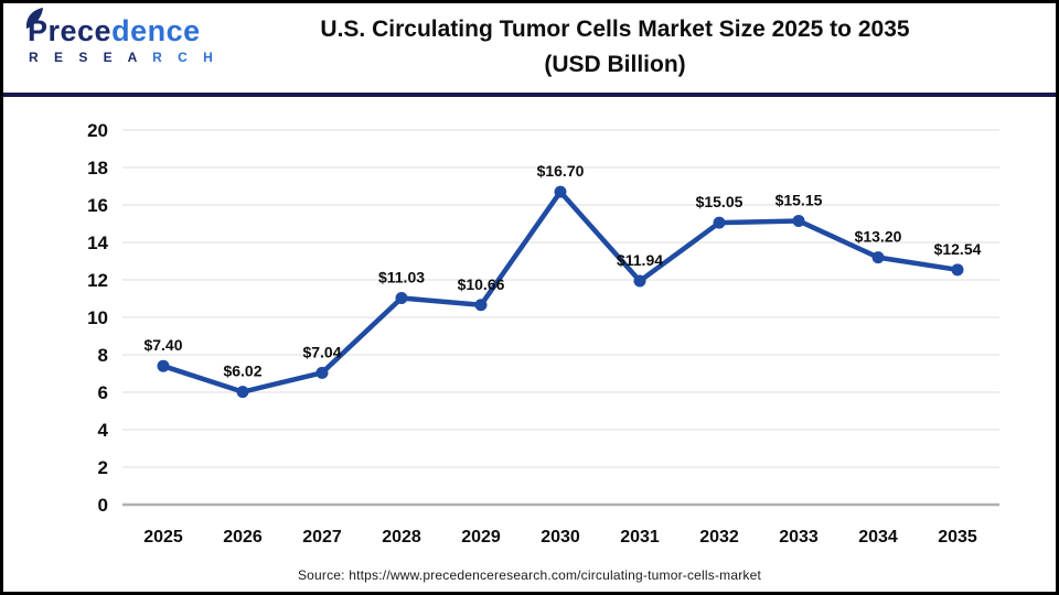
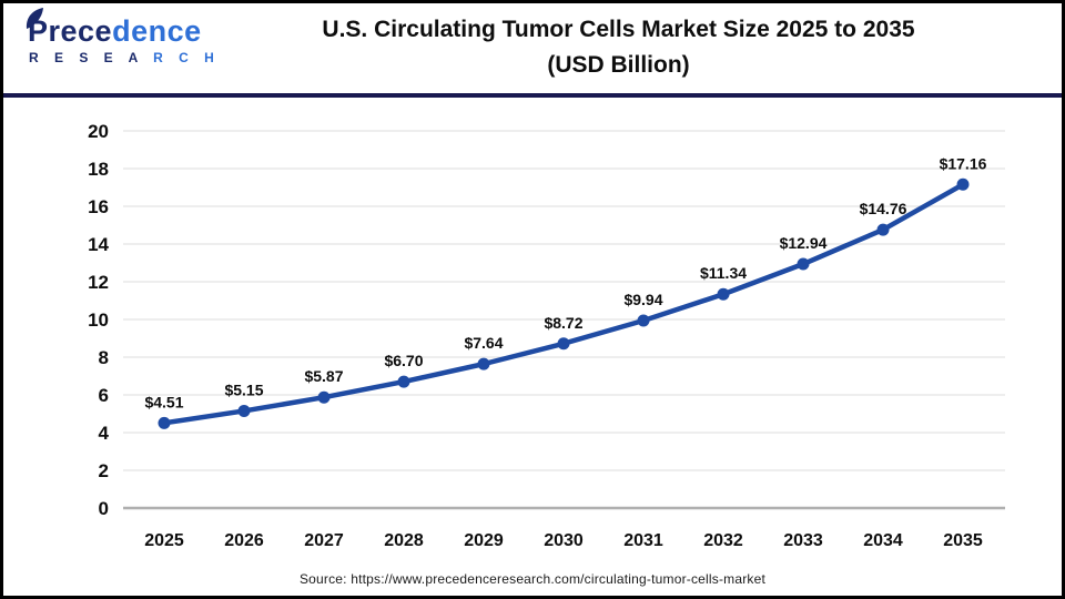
2025: $7.40 -> $4.51
2026: $6.02 -> $5.15
2027: $7.04 -> $5.87
2028: $11.03 -> $6.70
2029: $10.66 -> $7.64
2030: $16.70 -> $8.72
2031: $11.94 -> $9.94
2032: $15.05 -> $11.34
2033: $15.15 -> $12.94
2034: $13.20 -> $14.76
2035: $12.54 -> $17.16
